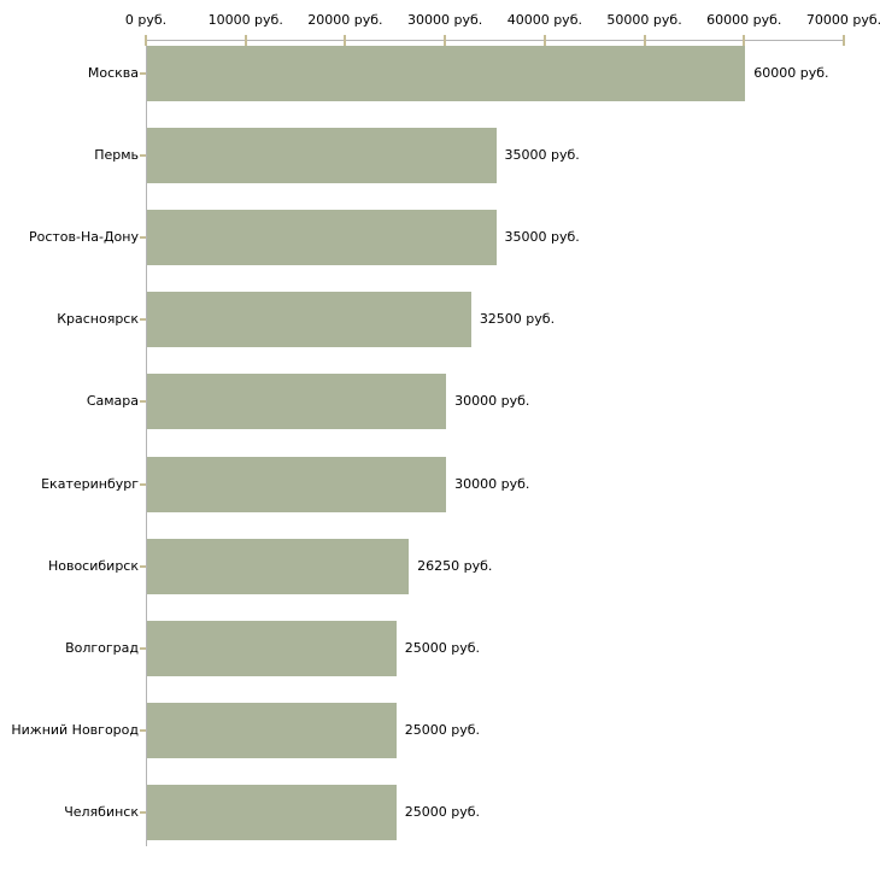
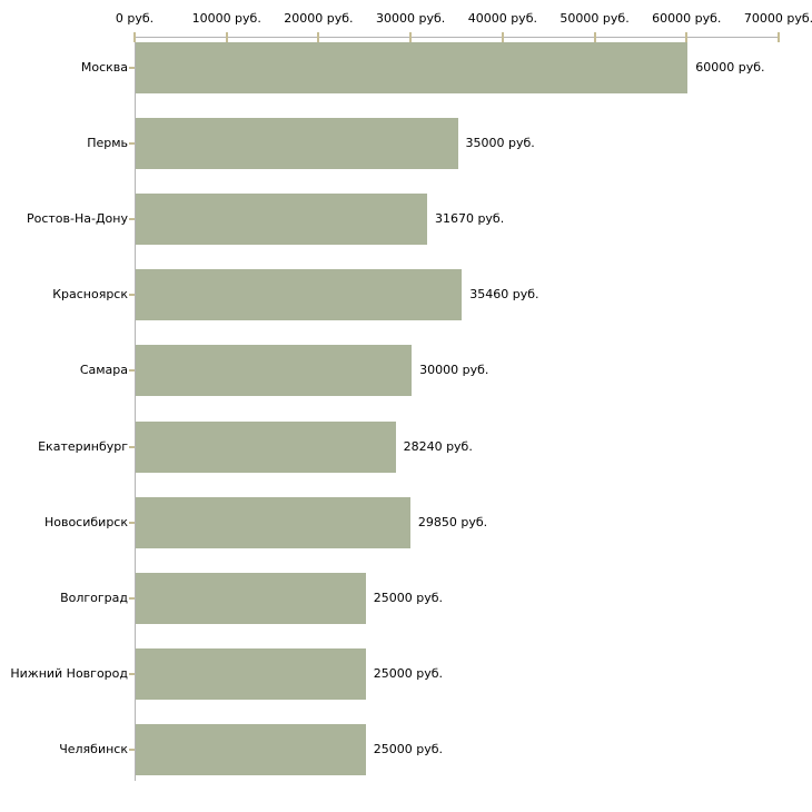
Ростов-На-Дону: 35000 -> 31670
Красноярск: 32500 -> 35460
Екатеринбург: 30000 -> 28240
Новосибирск: 26250 -> 29850
